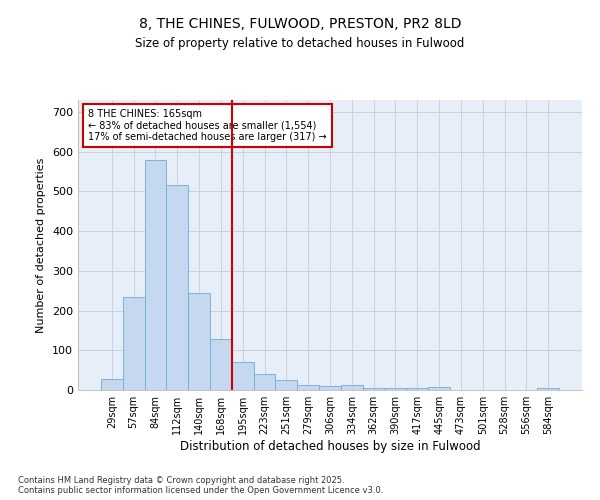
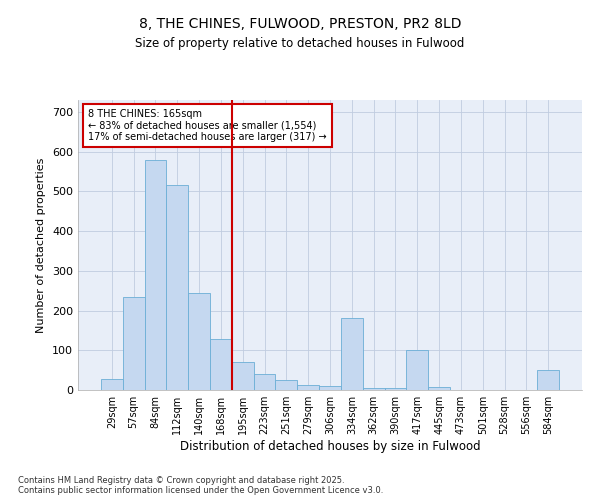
334sqm: 13 -> 180
417sqm: 4 -> 100
584sqm: 5 -> 50
